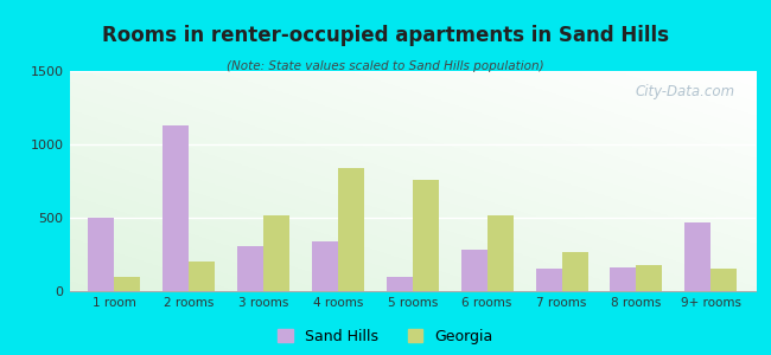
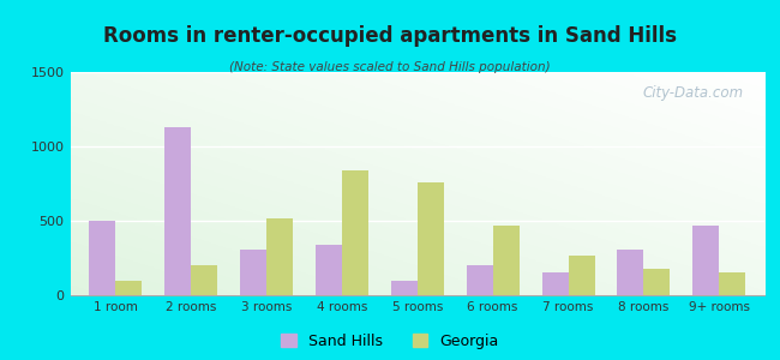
Sand Hills/6 rooms: 280 -> 200
Georgia/6 rooms: 520 -> 470
Sand Hills/8 rooms: 160 -> 310
